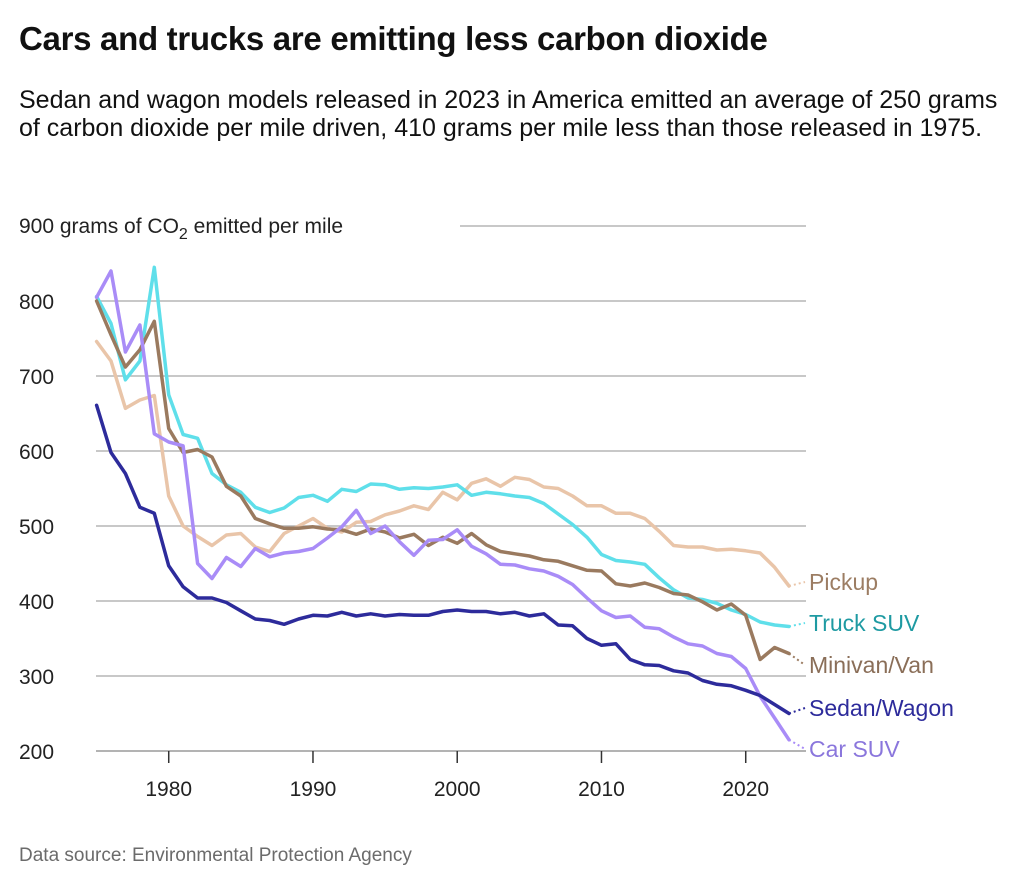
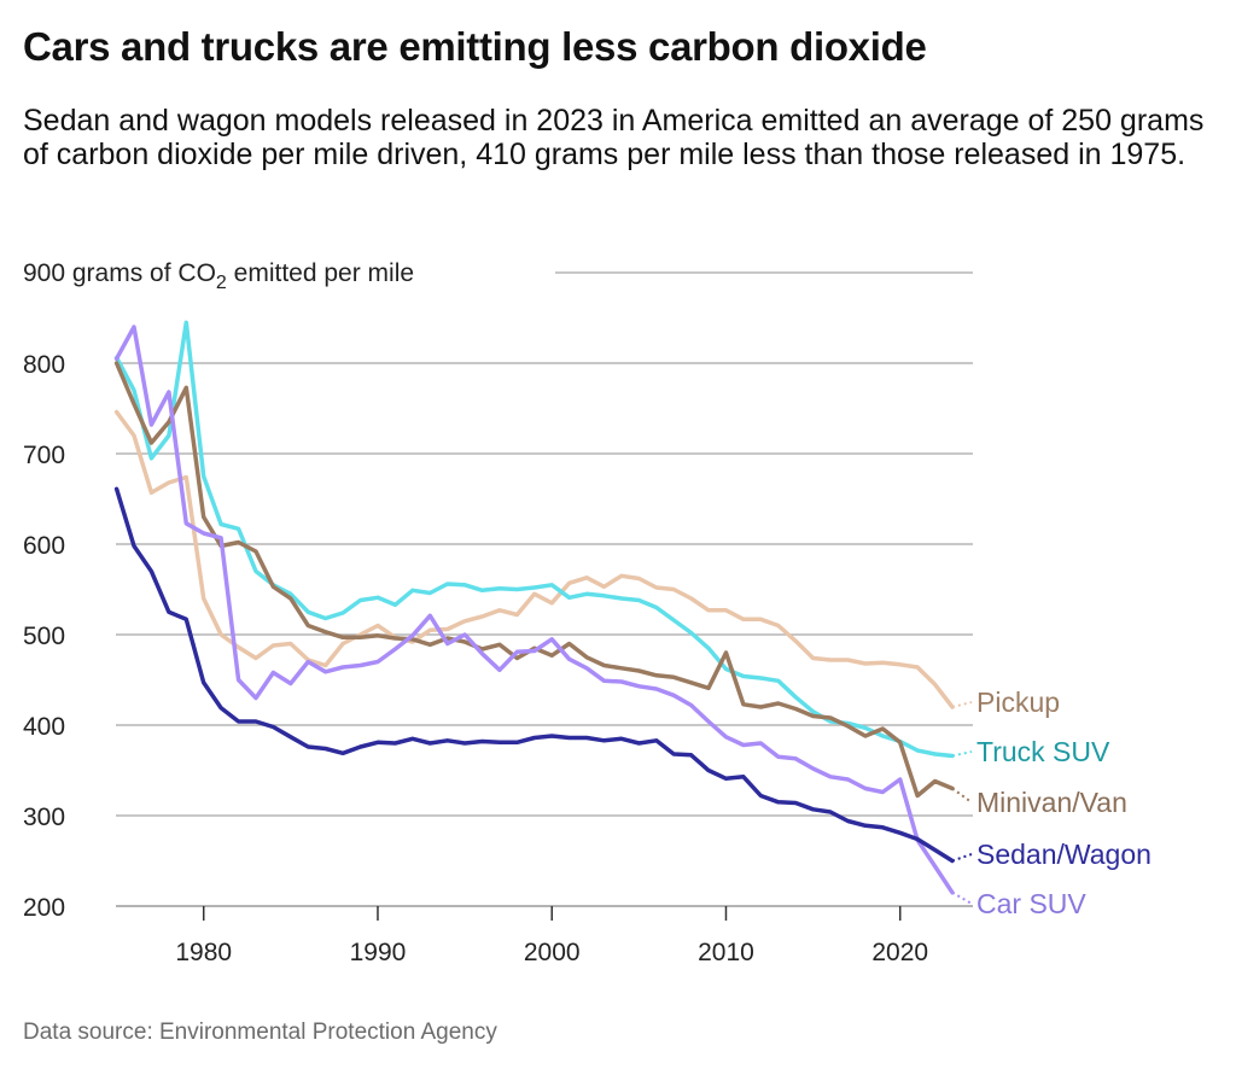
Minivan/Van/2010: 440 -> 480
Car SUV/2020: 310 -> 340
